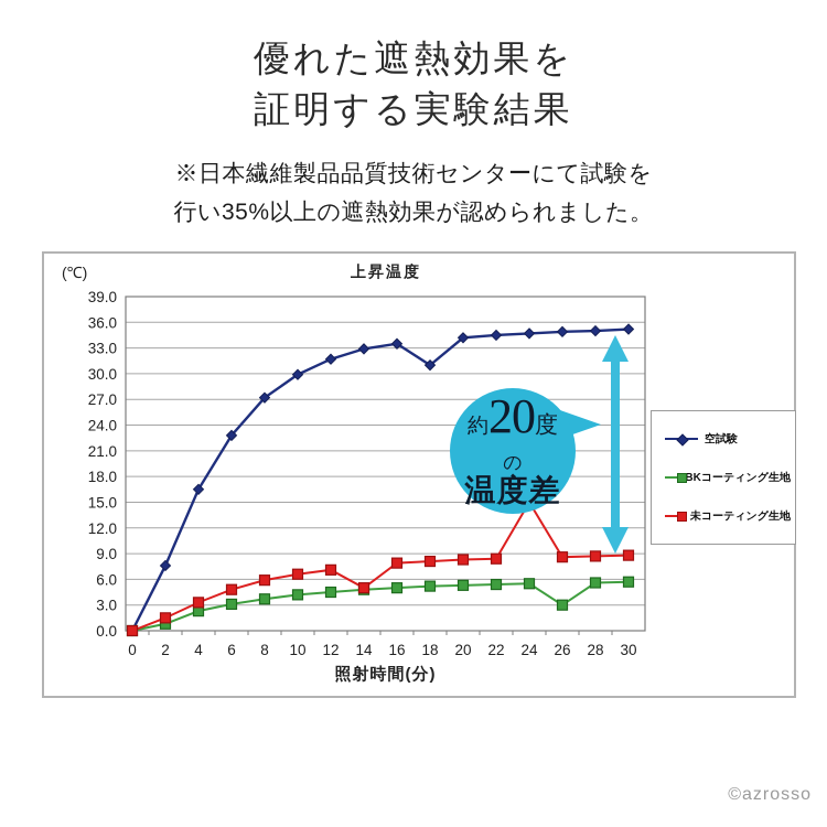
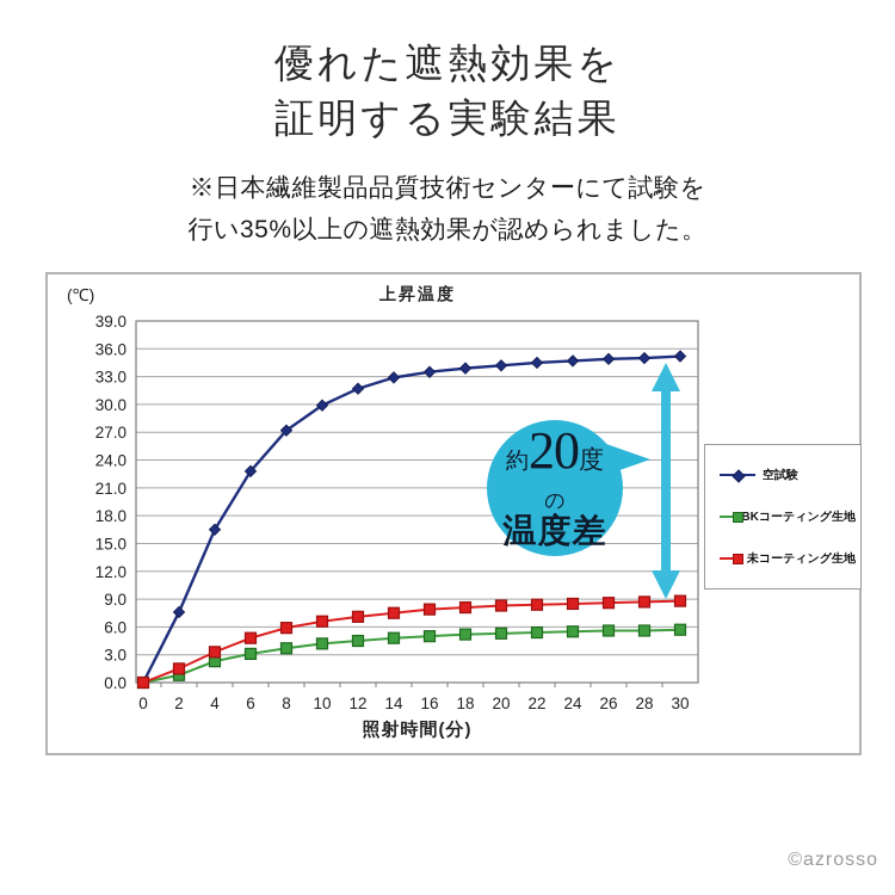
未コーティング生地/14: 5 -> 8
空試験/18: 31 -> 34
未コーティング生地/24: 15 -> 8
BKコーティング生地/26: 3 -> 6
